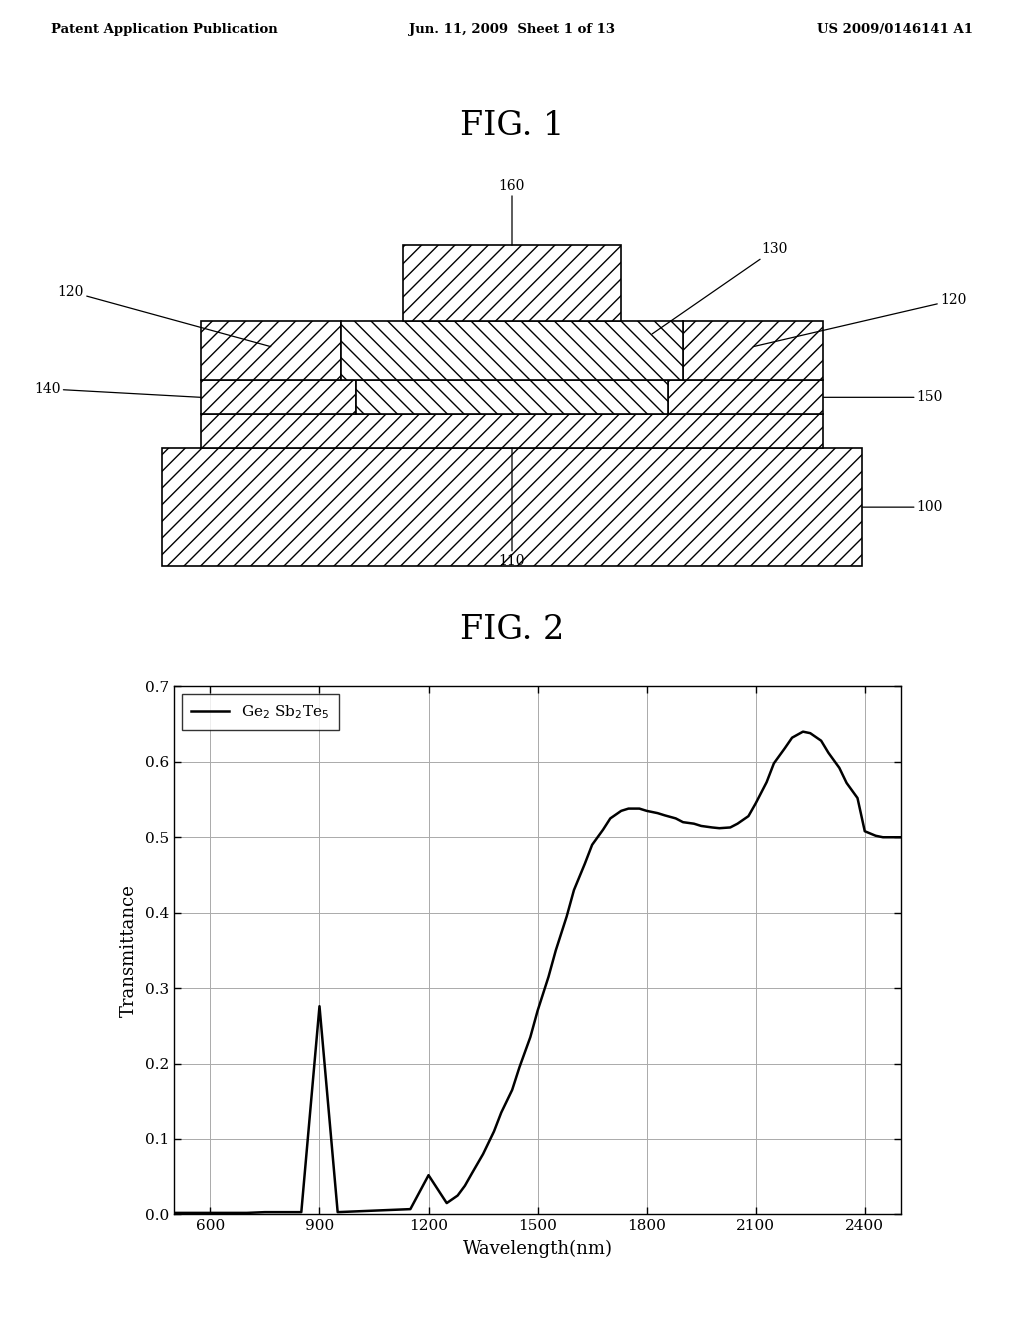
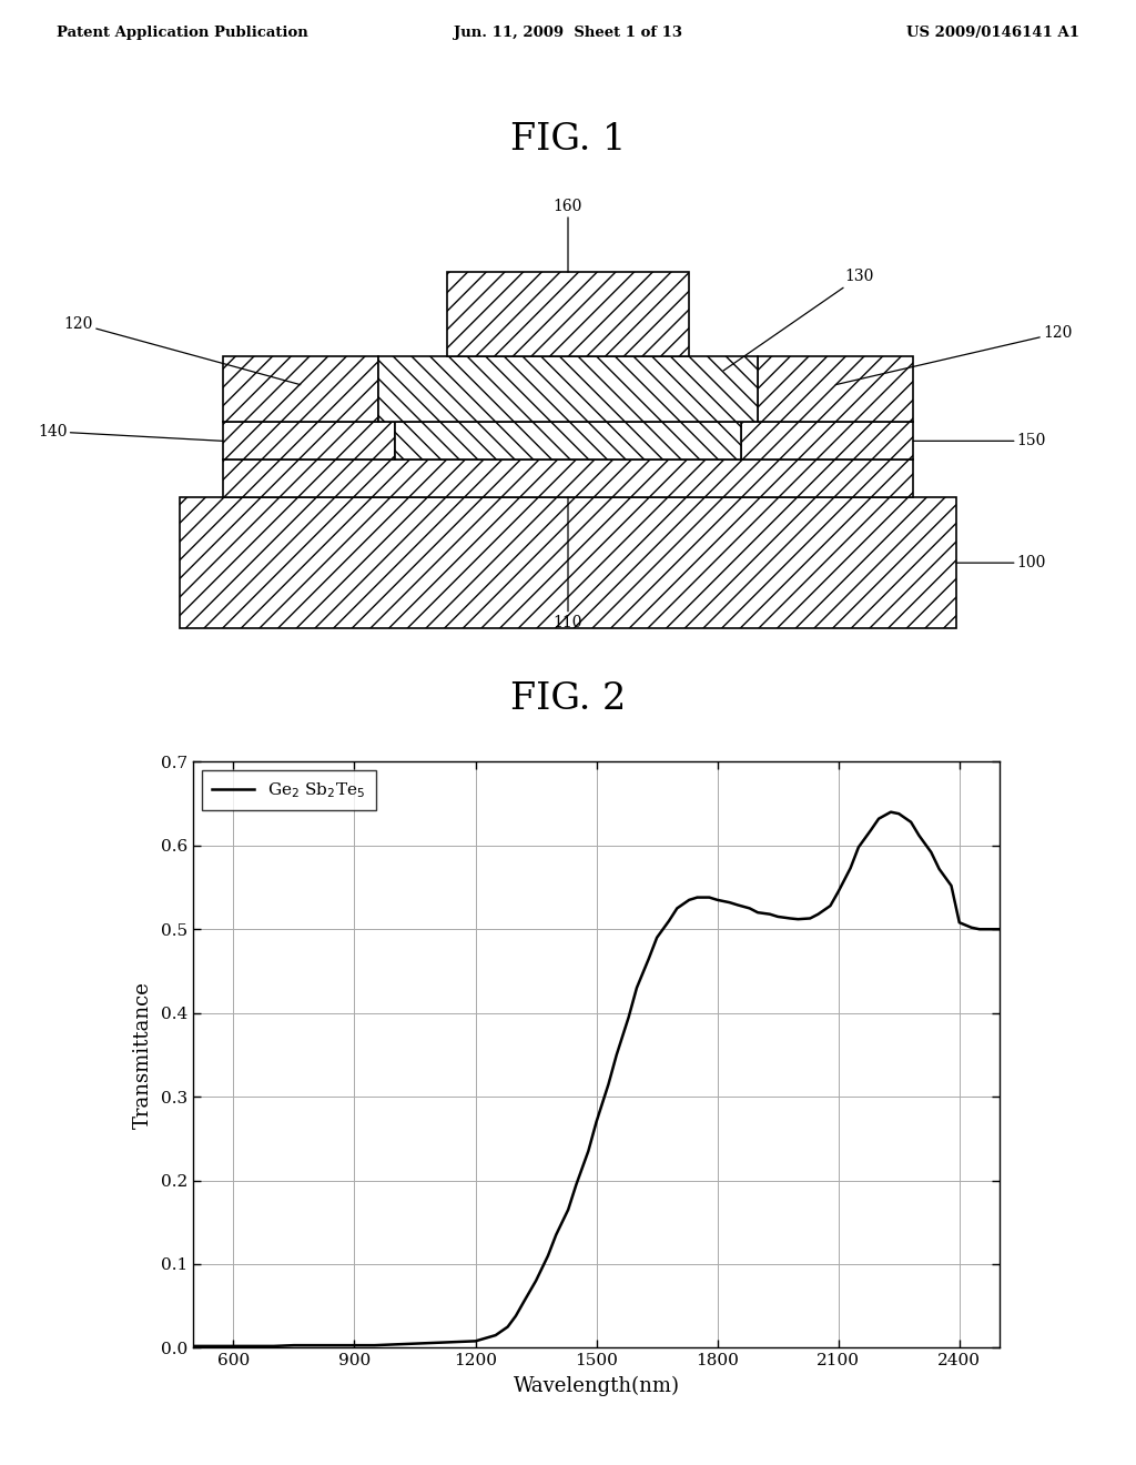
900: 0.276 -> 0.003
1200: 0.052 -> 0.008
